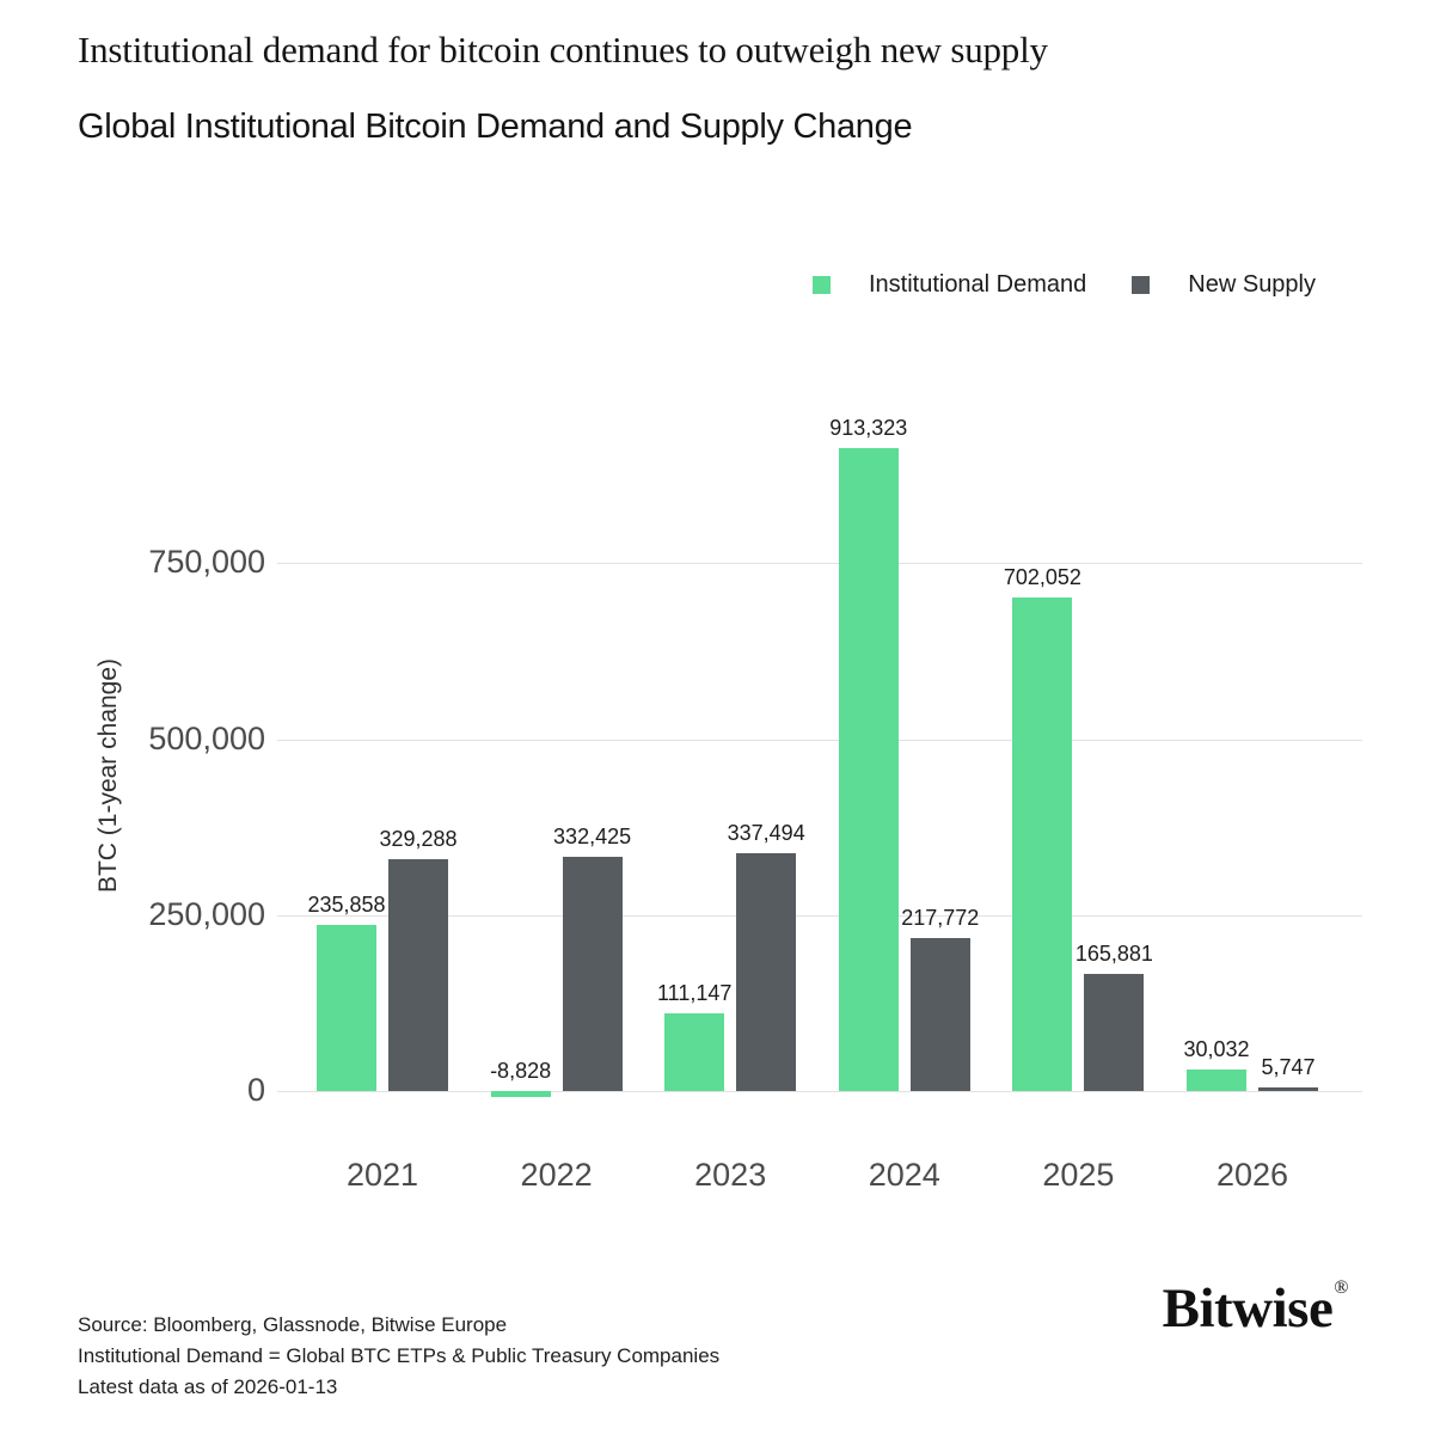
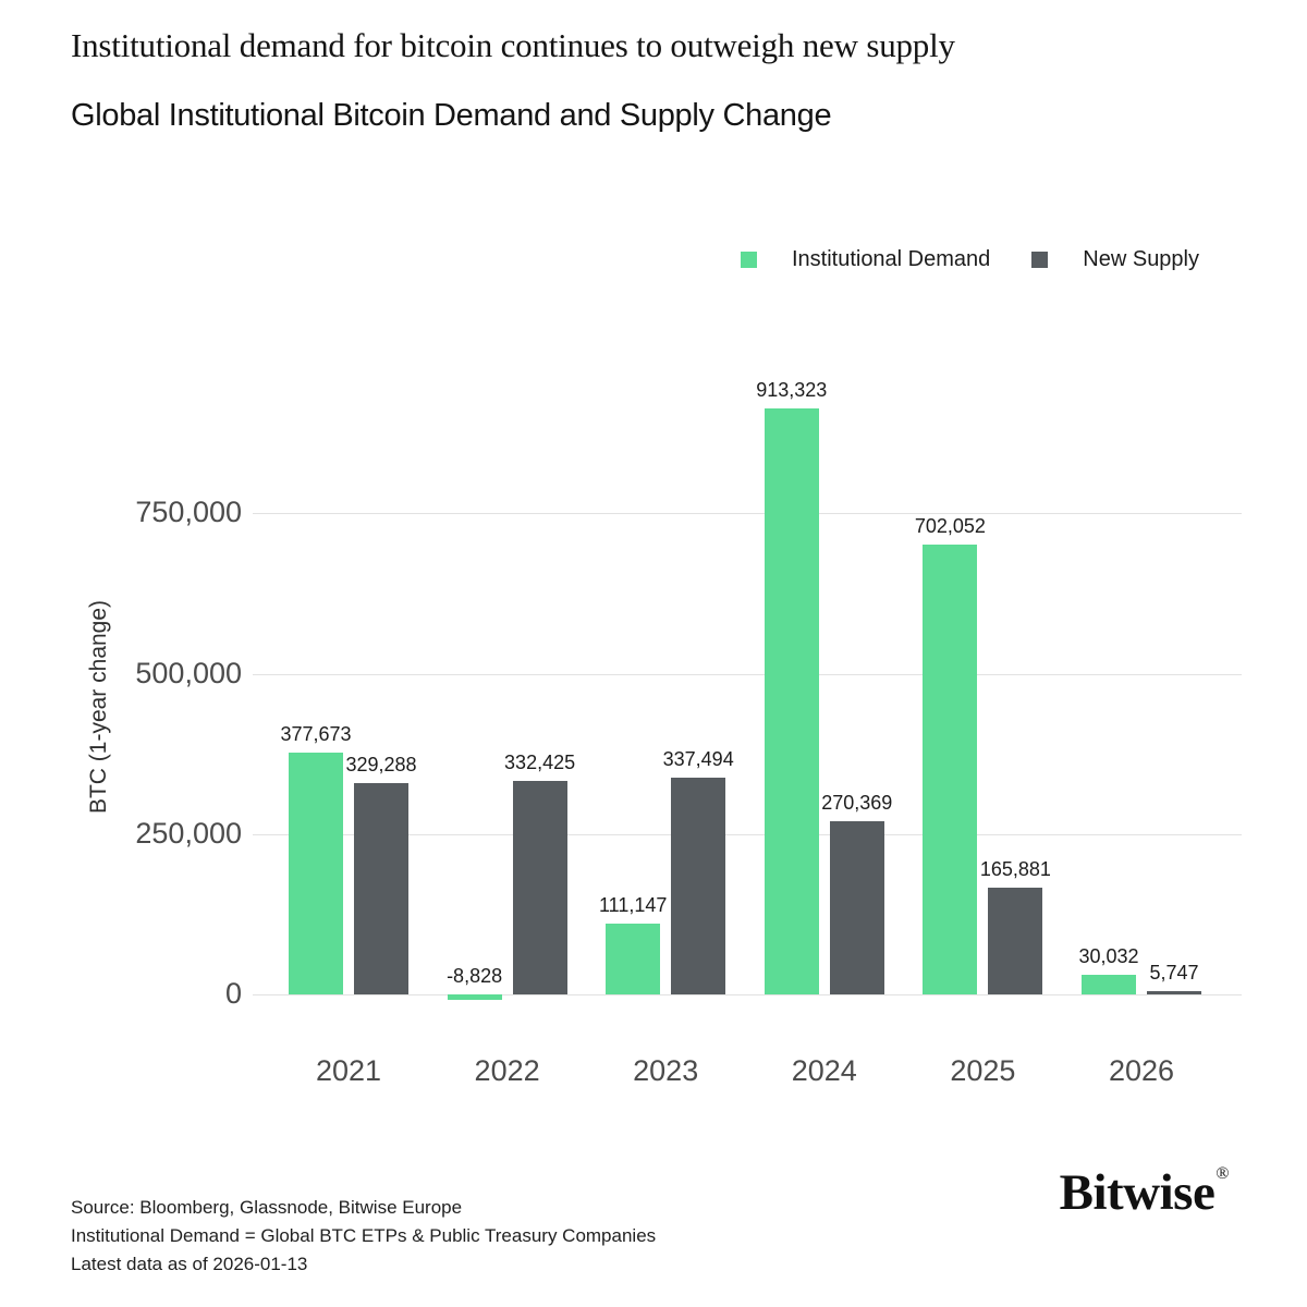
Institutional Demand/2021: 235,858 -> 377,673
New Supply/2024: 217,772 -> 270,369
